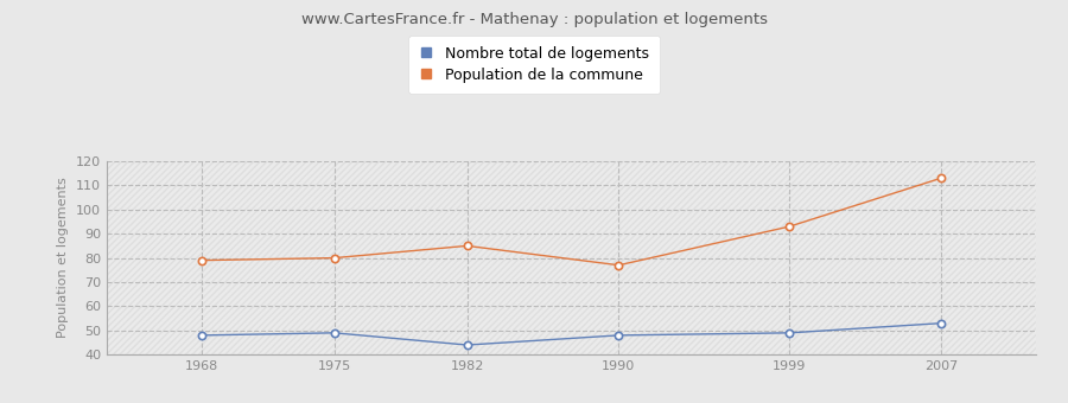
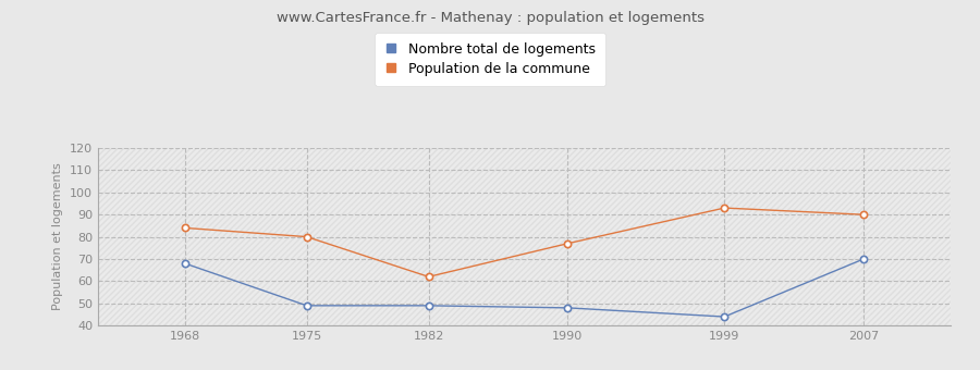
Nombre total de logements/1968: 48 -> 68
Population de la commune/1968: 79 -> 84
Nombre total de logements/1982: 44 -> 49
Population de la commune/1982: 85 -> 62
Nombre total de logements/1999: 49 -> 44
Nombre total de logements/2007: 53 -> 70
Population de la commune/2007: 113 -> 90
